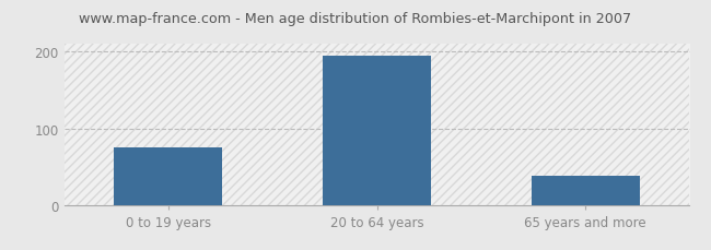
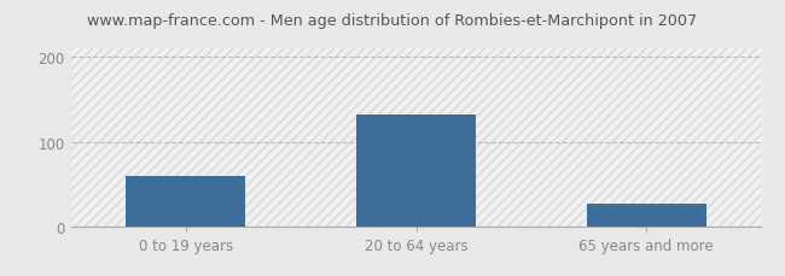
0 to 19 years: 75 -> 60
20 to 64 years: 195 -> 132
65 years and more: 38 -> 26
